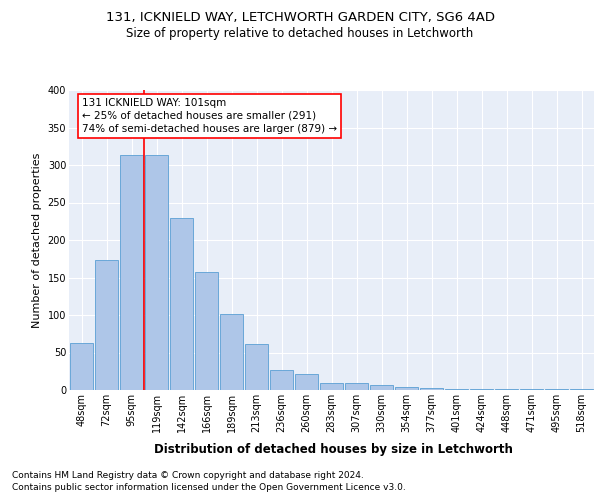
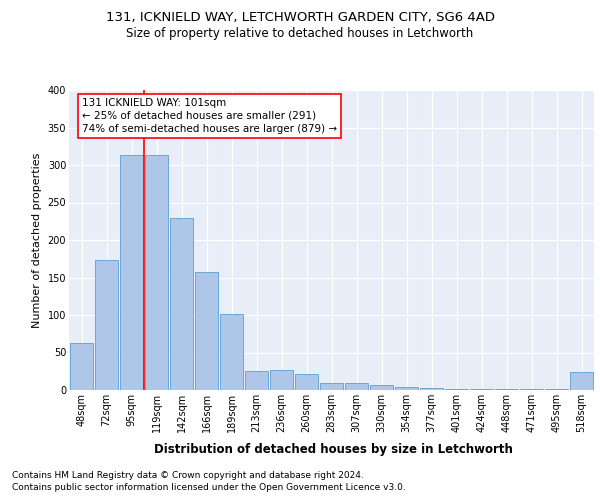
213sqm: 62 -> 26
518sqm: 2 -> 24
